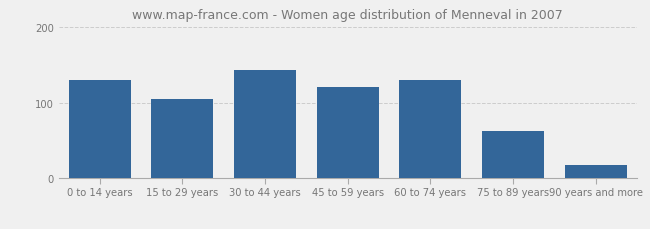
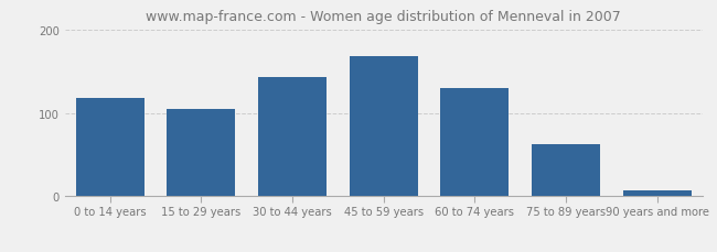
0 to 14 years: 130 -> 118
45 to 59 years: 120 -> 168
90 years and more: 18 -> 7
